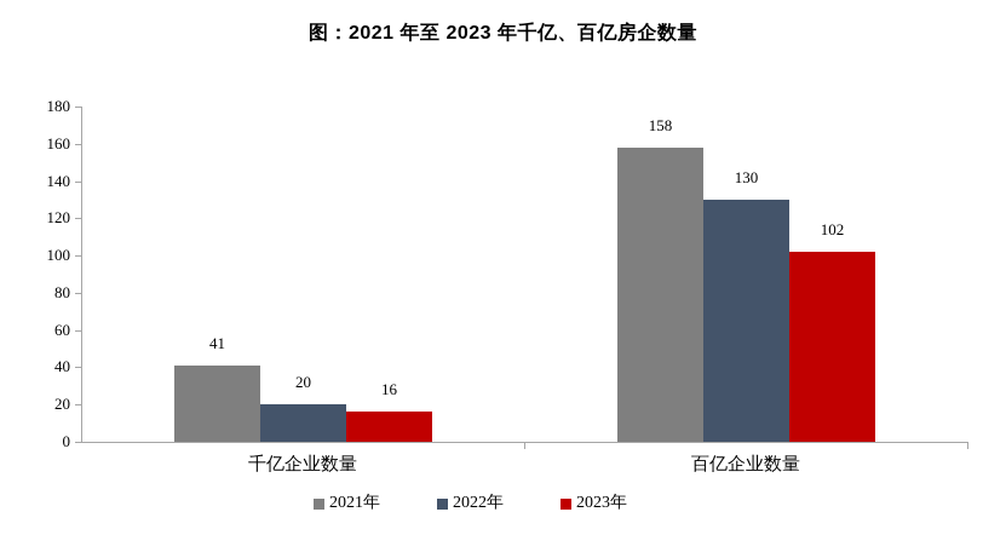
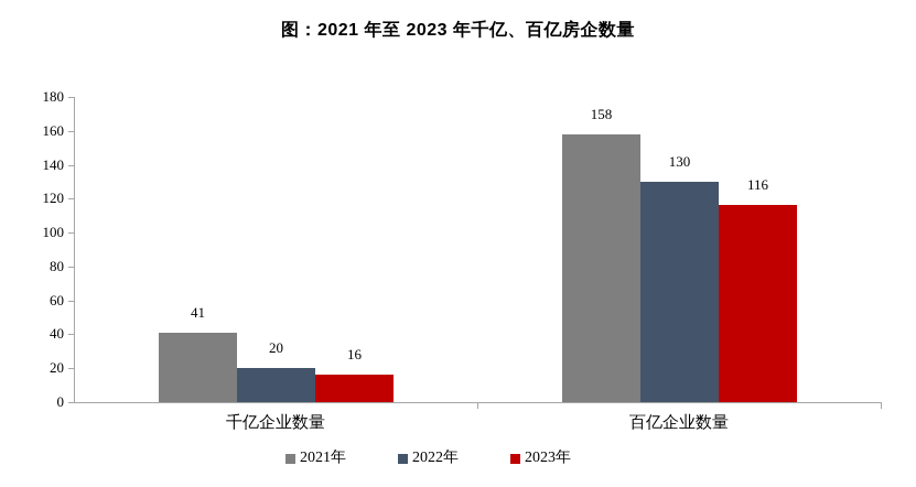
2023年/百亿企业数量: 102 -> 116
